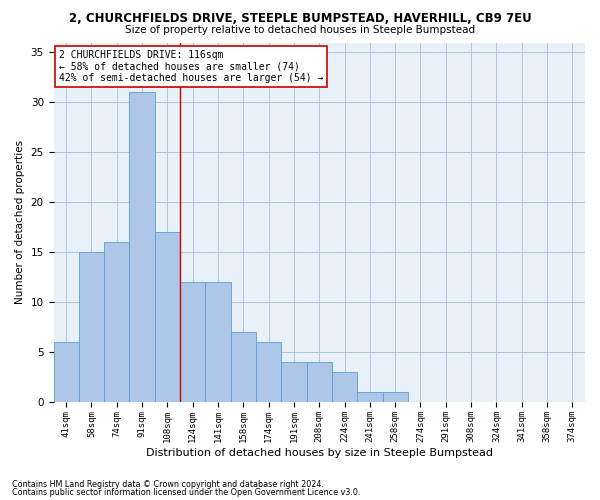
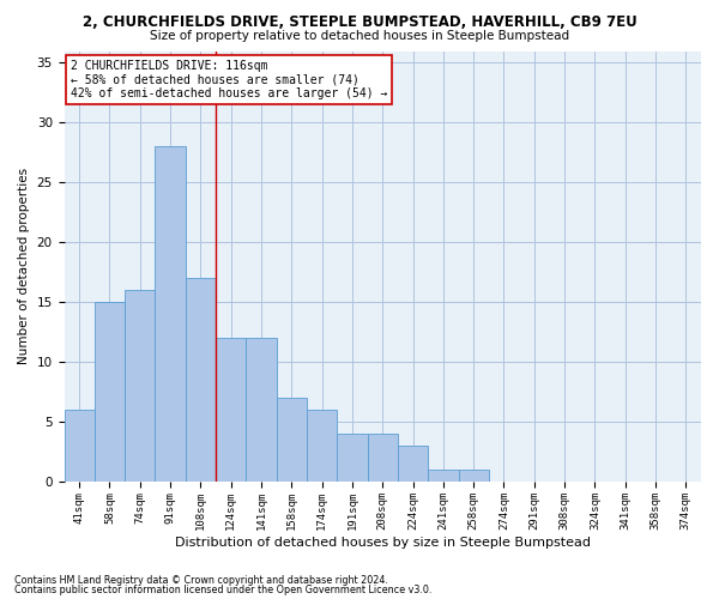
91sqm: 31 -> 28
